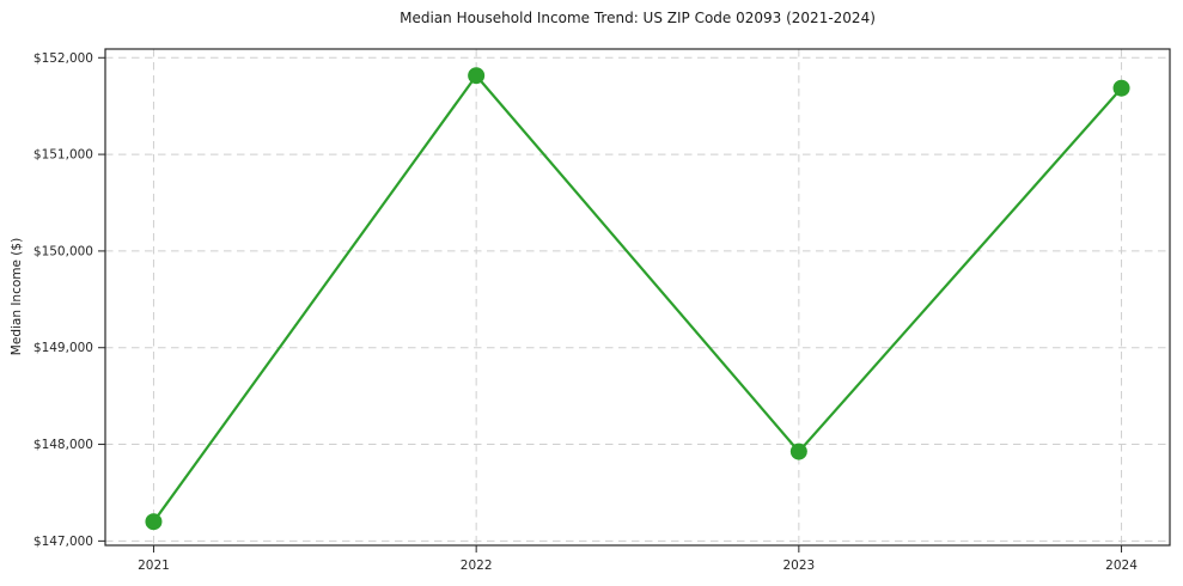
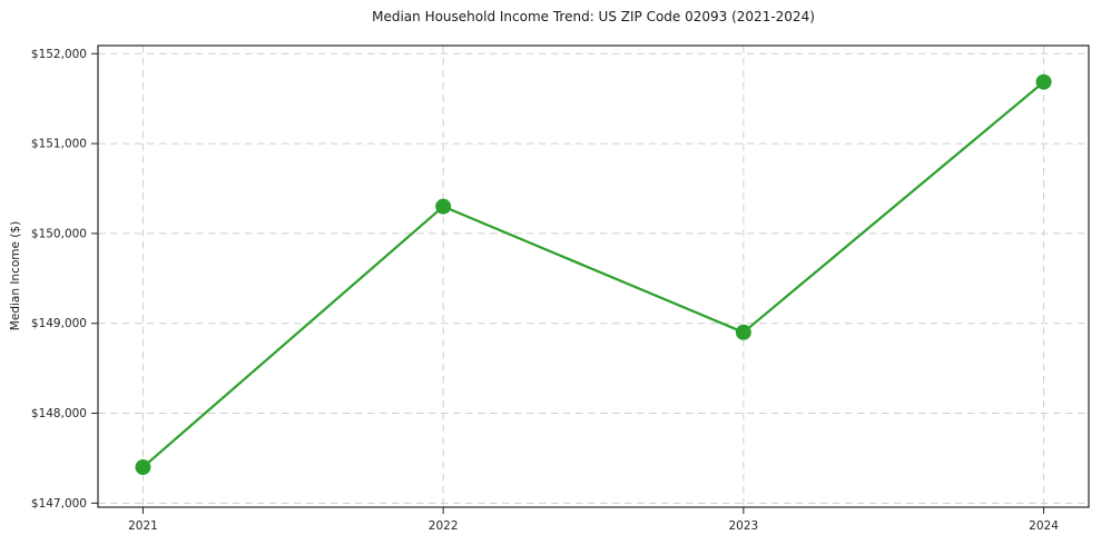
2021: $147200 -> $147400
2022: $151800 -> $150300
2023: $147900 -> $148900
